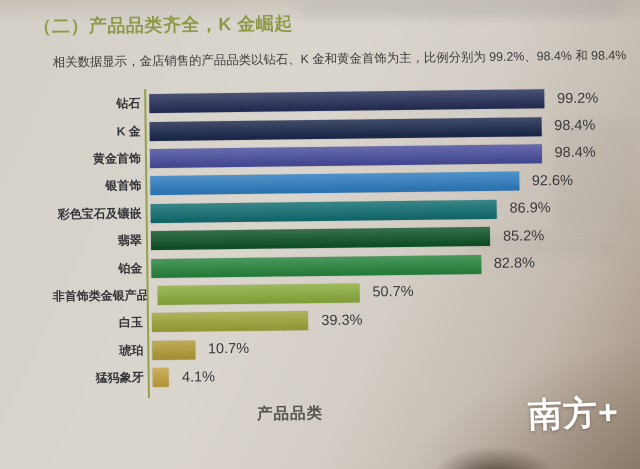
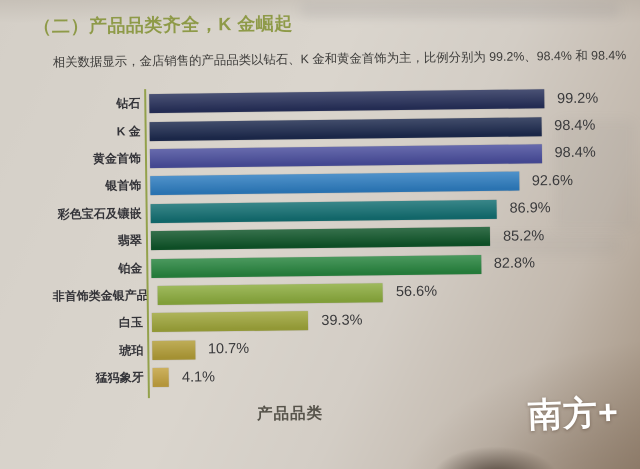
非首饰类金银产品: 50.7% -> 56.6%
